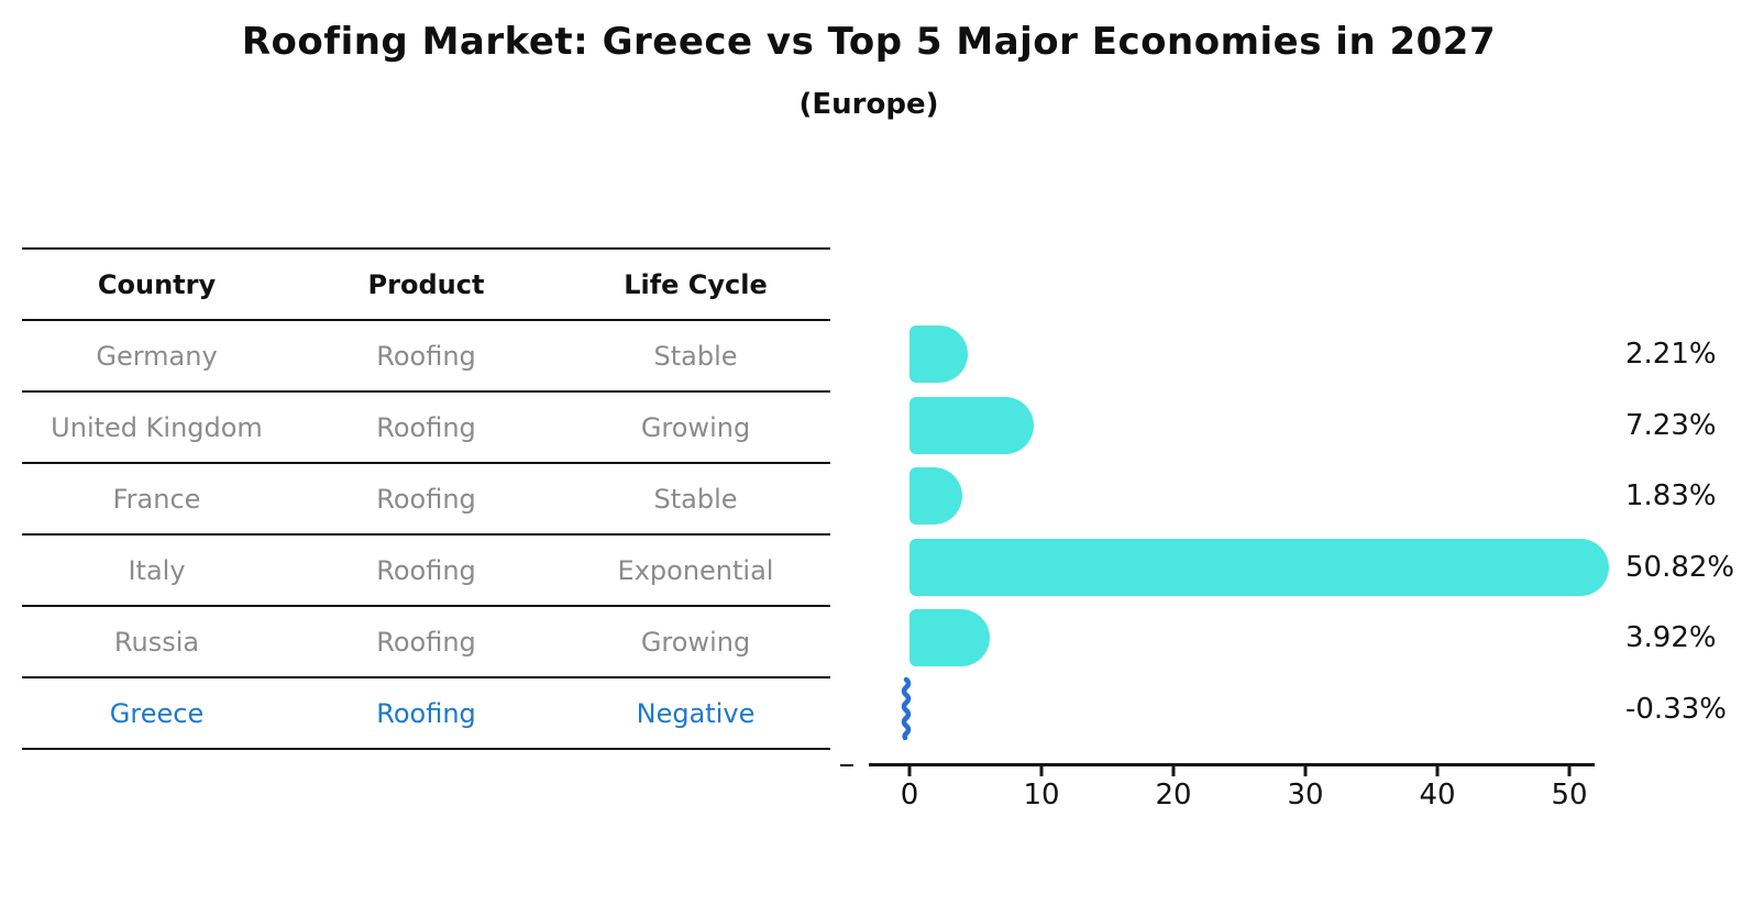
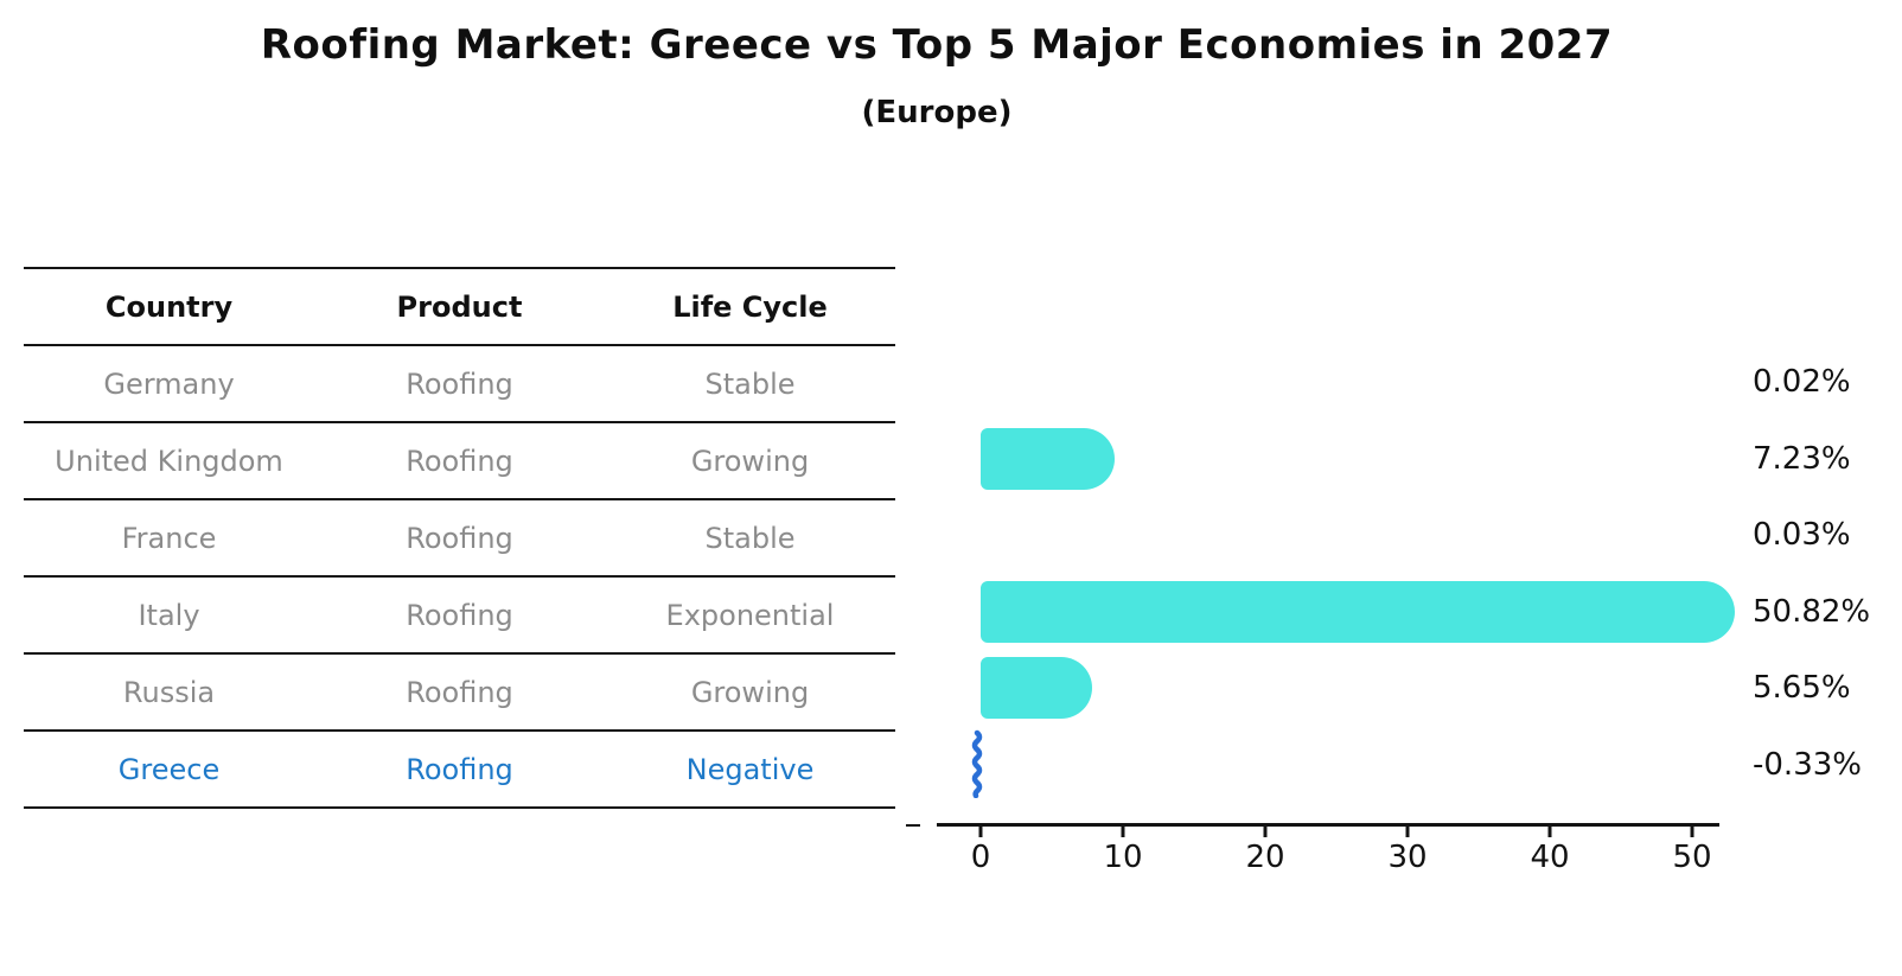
Germany: 2.21% -> 0.02%
France: 1.83% -> 0.03%
Russia: 3.92% -> 5.65%
